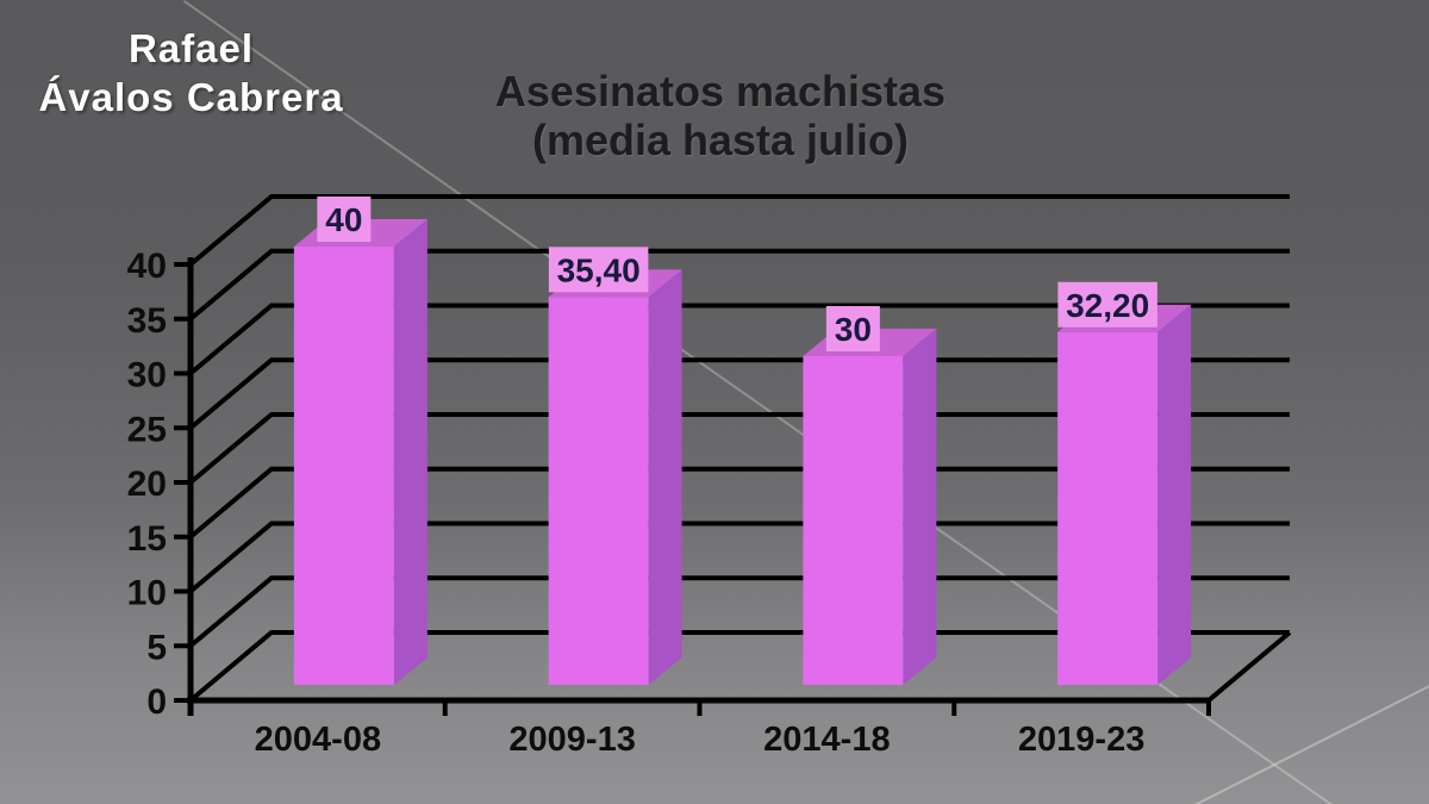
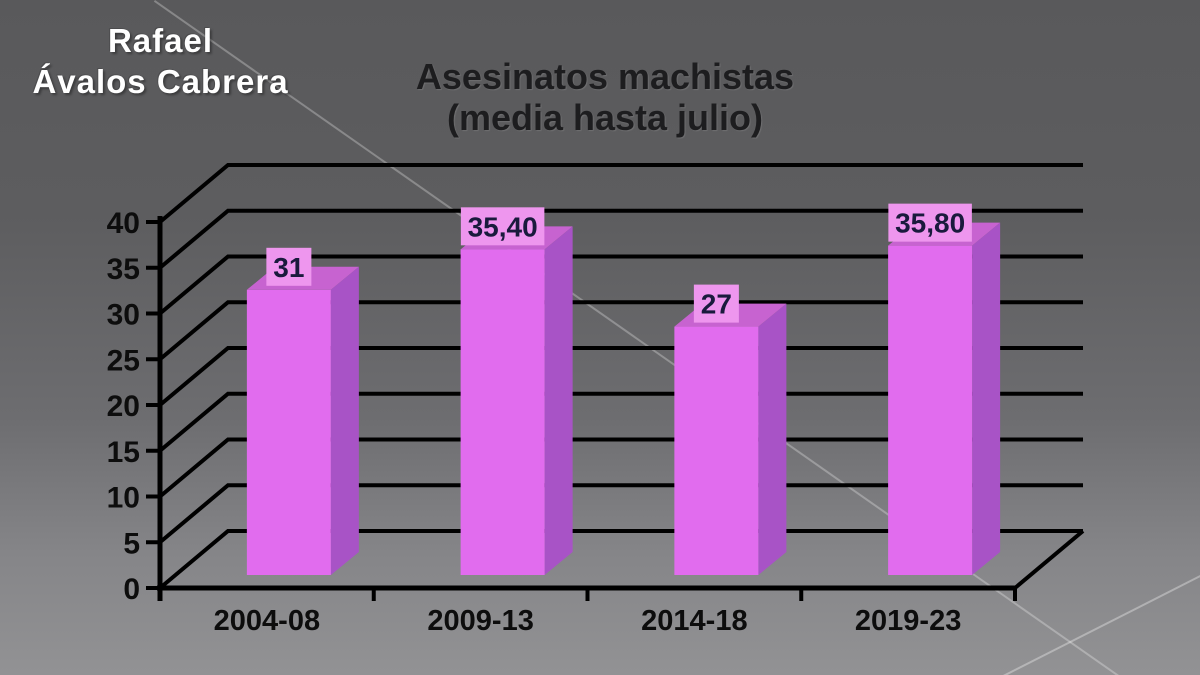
2004-08: 40 -> 31
2014-18: 30 -> 27
2019-23: 32,20 -> 35,80
